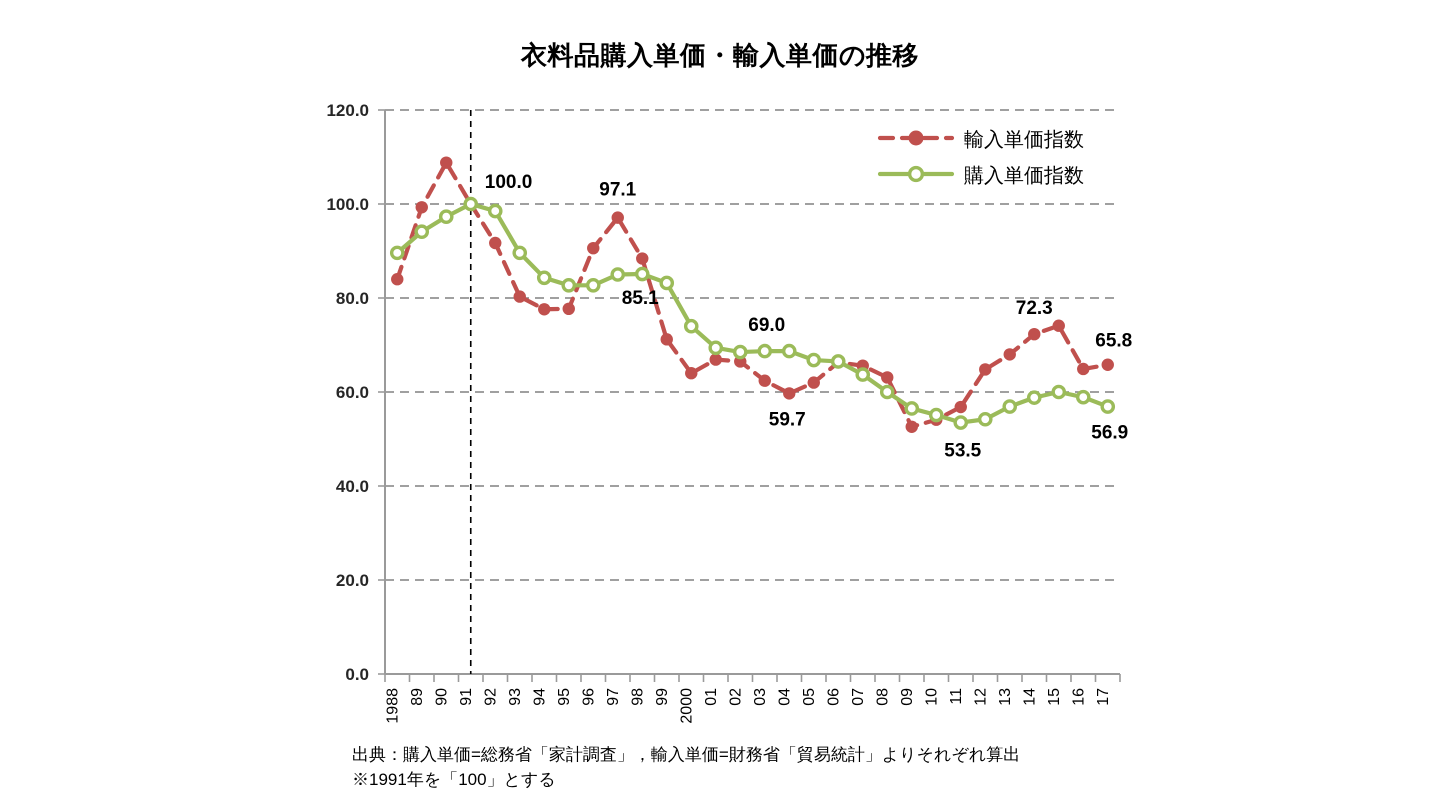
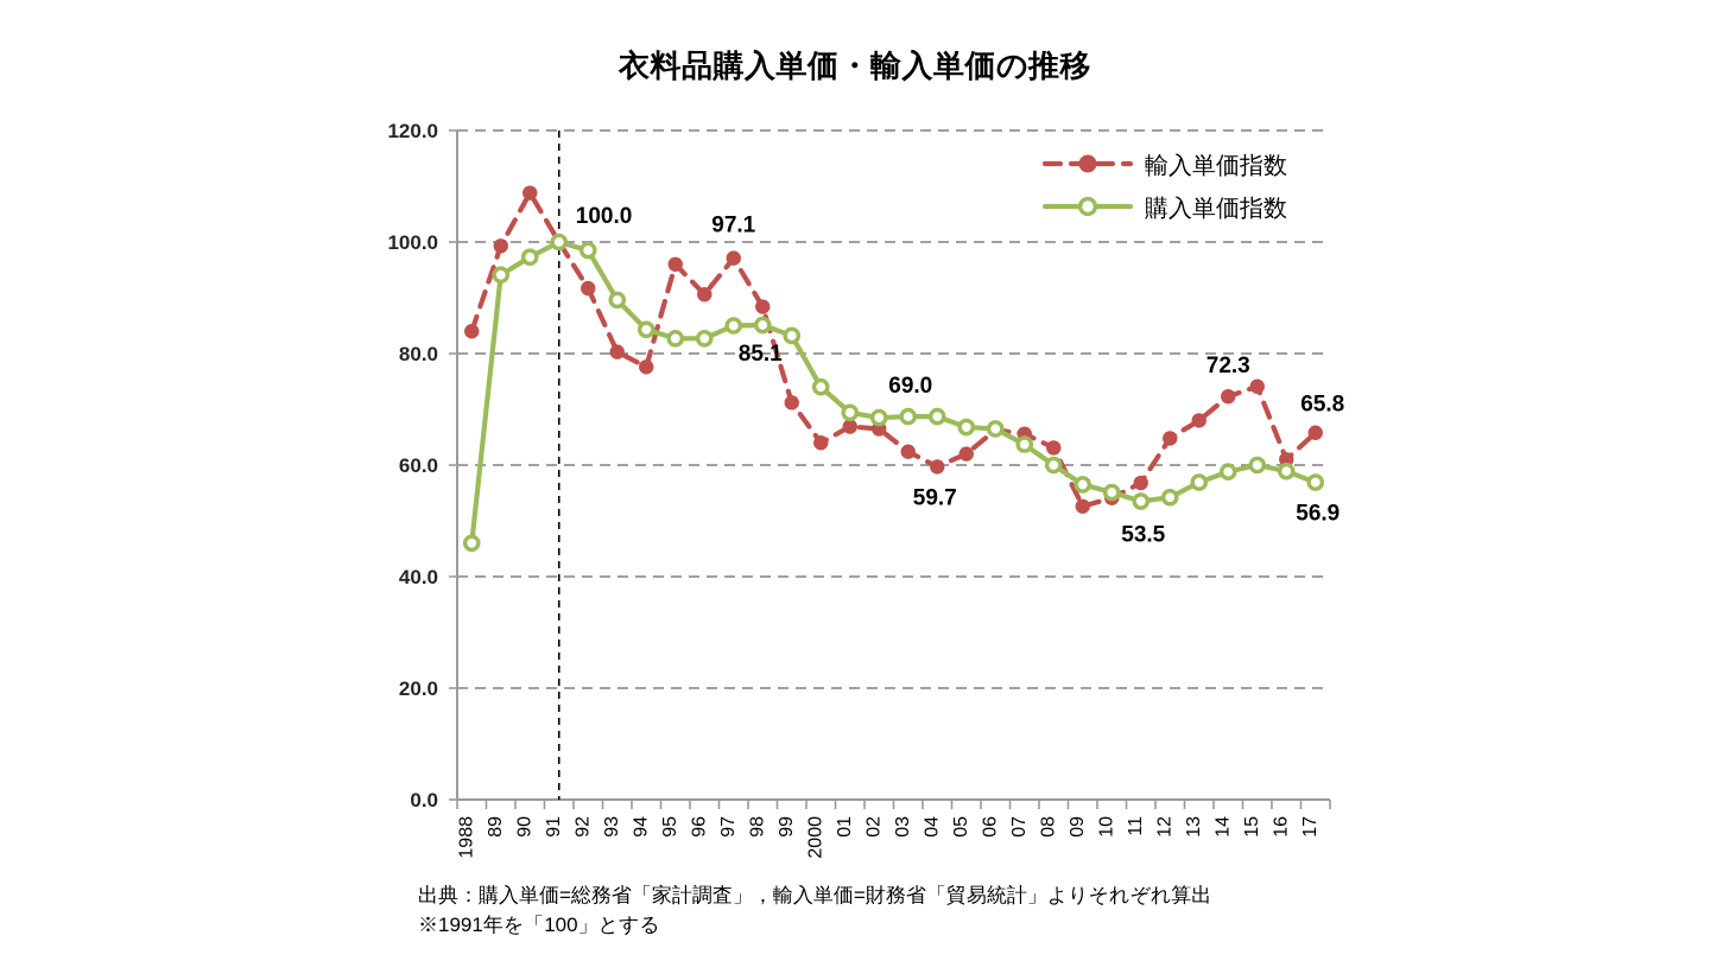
購入単価指数/1988: 90 -> 46
輸入単価指数/95: 78 -> 96
輸入単価指数/16: 65 -> 61
